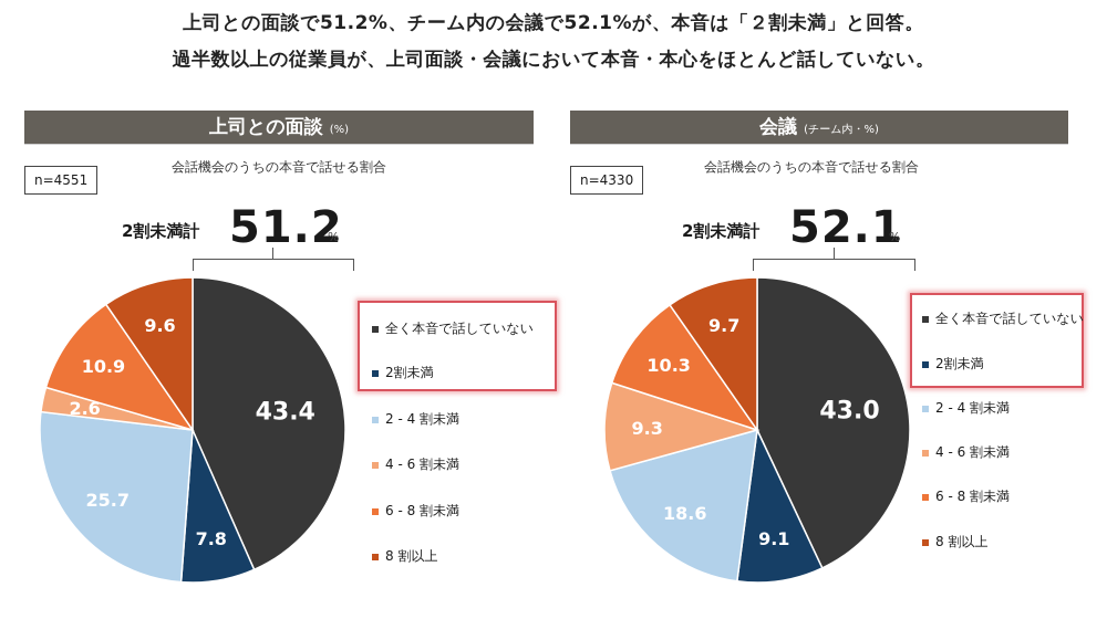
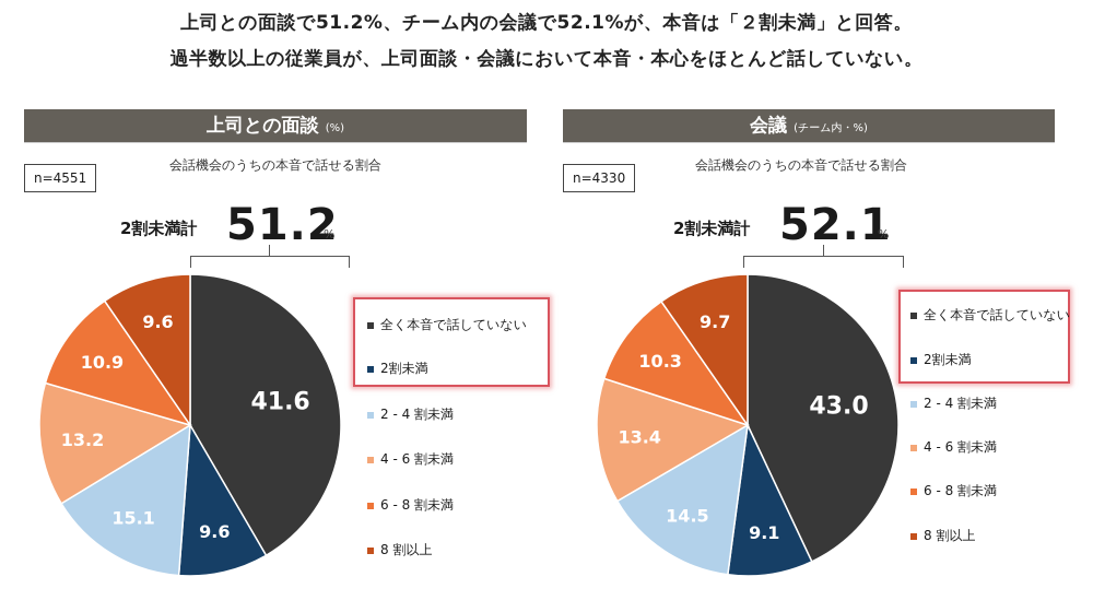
上司との面談 (%)/全く本音で話していない: 43.4 -> 41.6
上司との面談 (%)/2割未満: 7.8 -> 9.6
上司との面談 (%)/2-4割未満: 25.7 -> 15.1
上司との面談 (%)/4-6割未満: 2.6 -> 13.2
会議 (チーム内・%)/2-4割未満: 18.6 -> 14.5
会議 (チーム内・%)/4-6割未満: 9.3 -> 13.4
